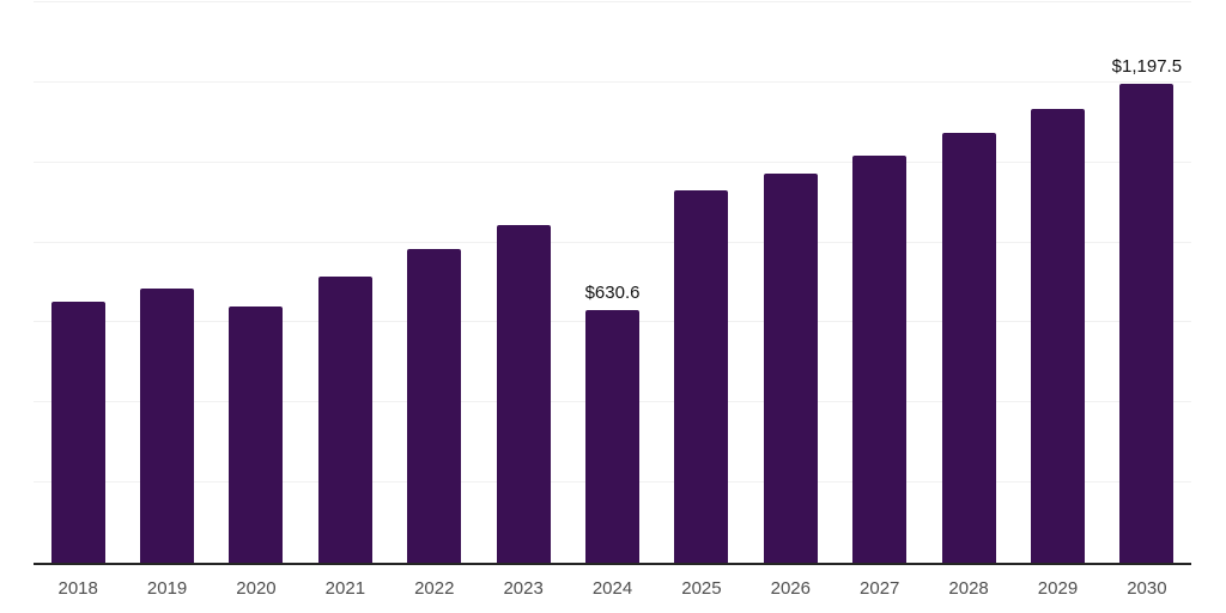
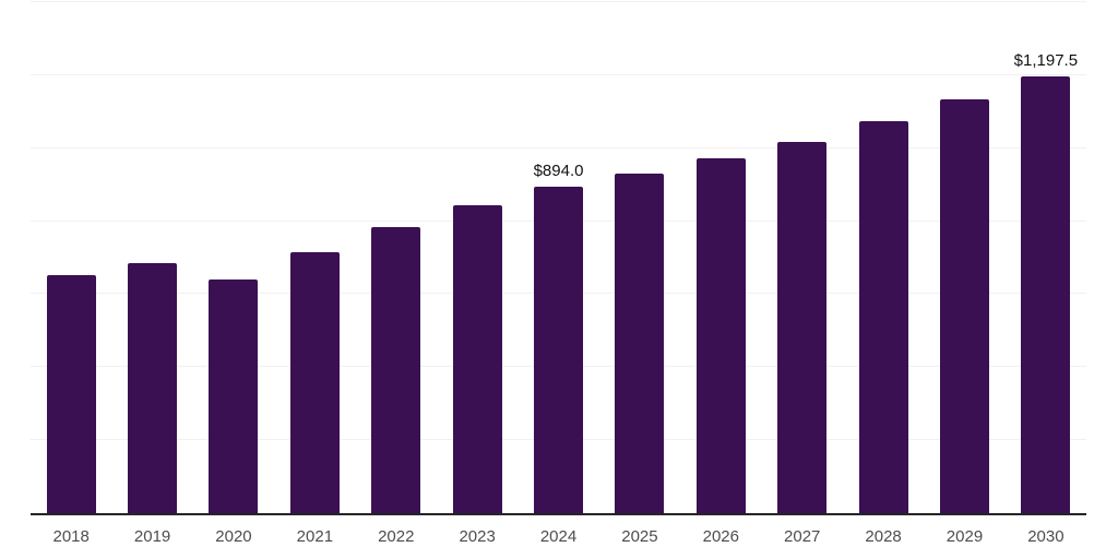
2024: $630.6 -> $894.0
